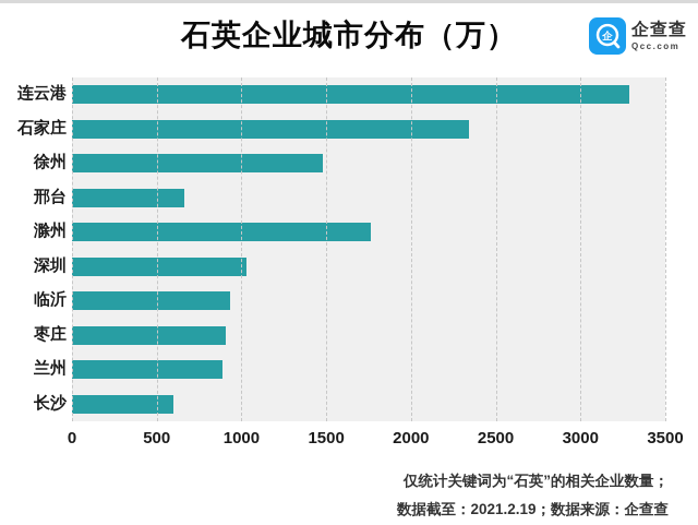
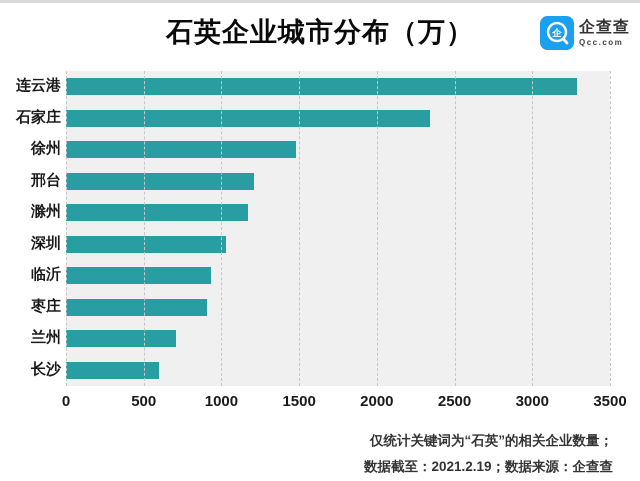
邢台: 660 -> 1210
滁州: 1760 -> 1170
兰州: 890 -> 710
